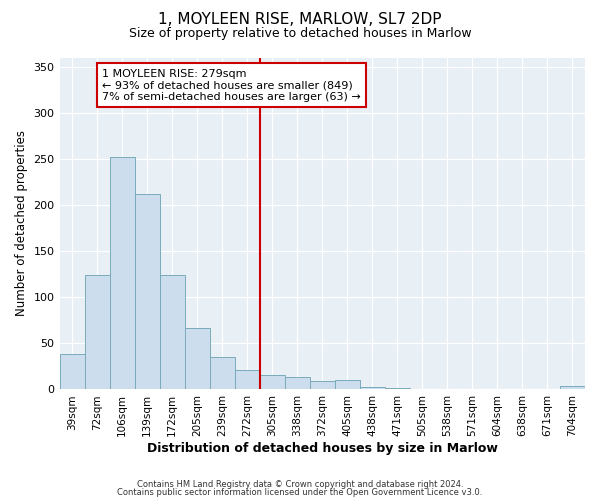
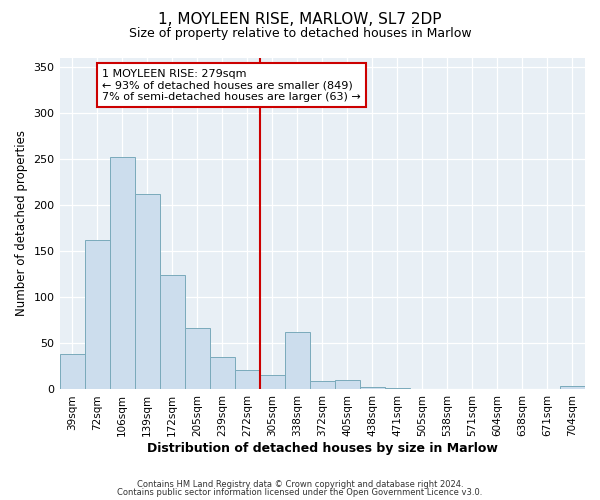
72sqm: 124 -> 162
338sqm: 13 -> 62
